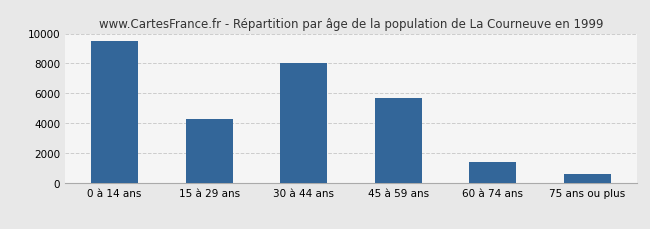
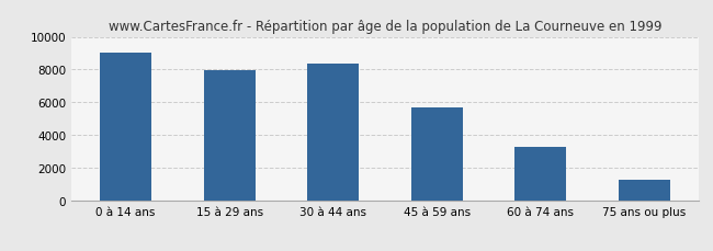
0 à 14 ans: 9500 -> 9000
15 à 29 ans: 4300 -> 8000
30 à 44 ans: 8000 -> 8400
60 à 74 ans: 1400 -> 3200
75 ans ou plus: 600 -> 1200
